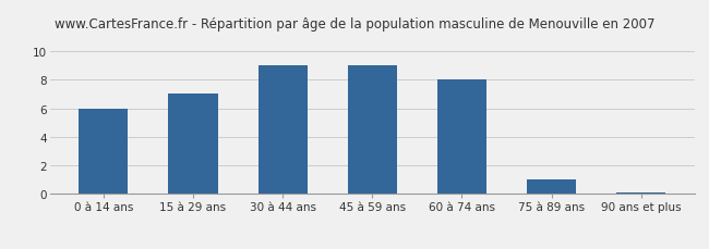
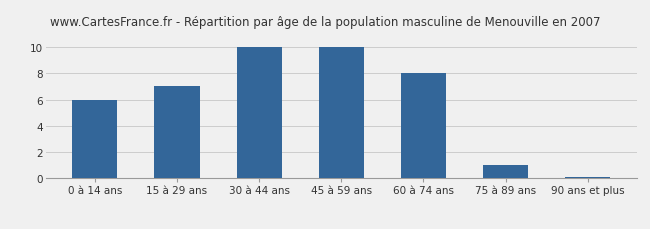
30 à 44 ans: 9.0 -> 10.0
45 à 59 ans: 9.0 -> 10.0
